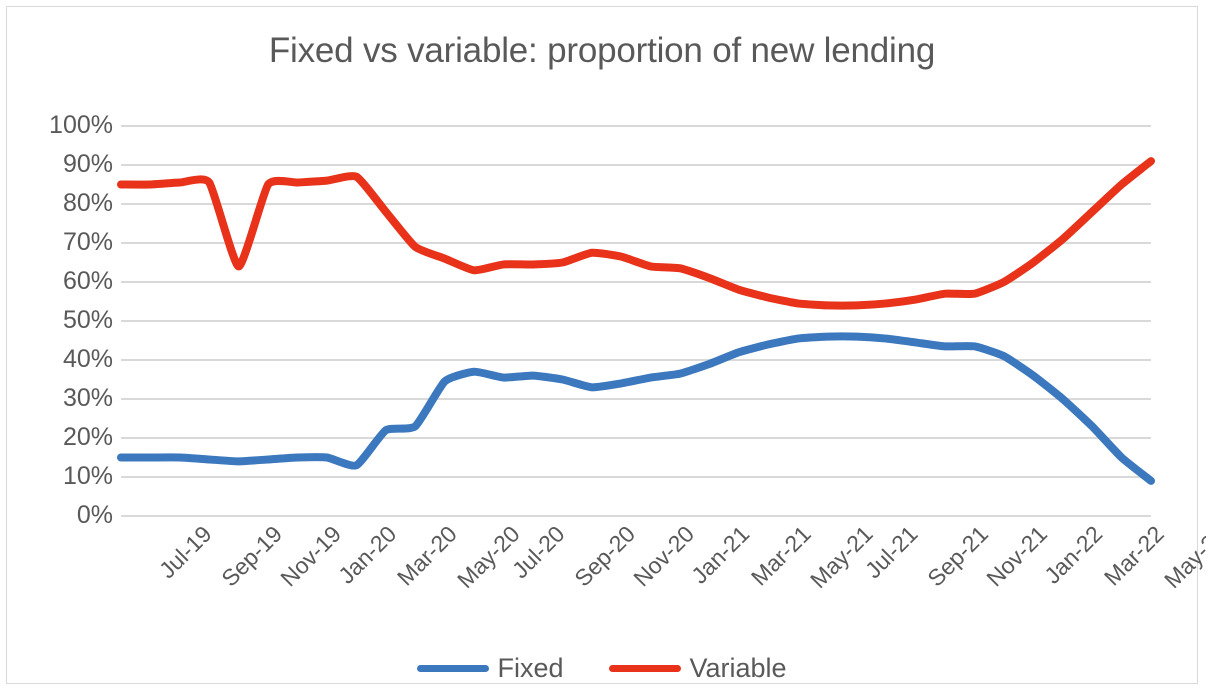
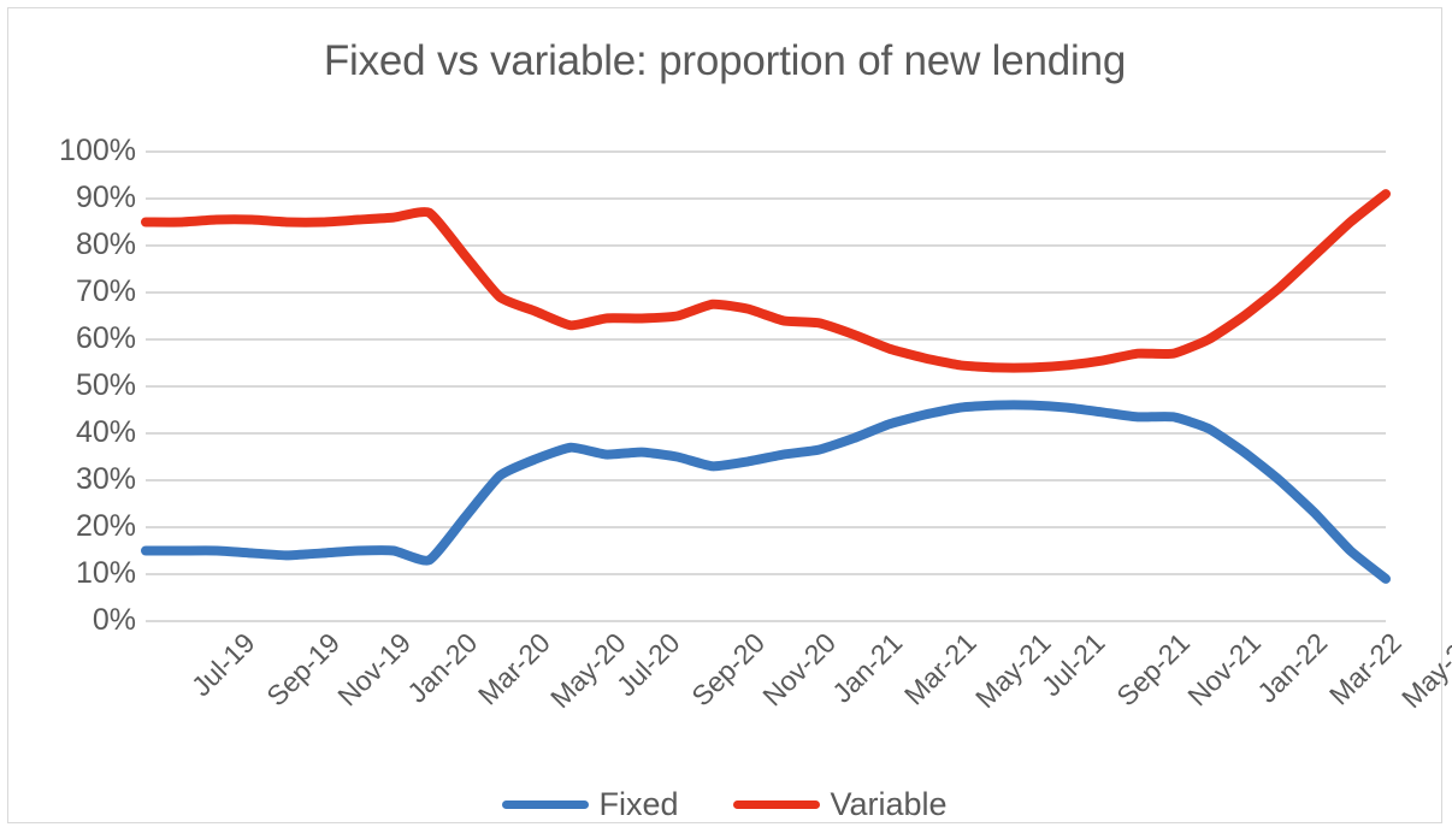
Variable/Nov-19: 64% -> 85%
Fixed/May-20: 23% -> 31%
